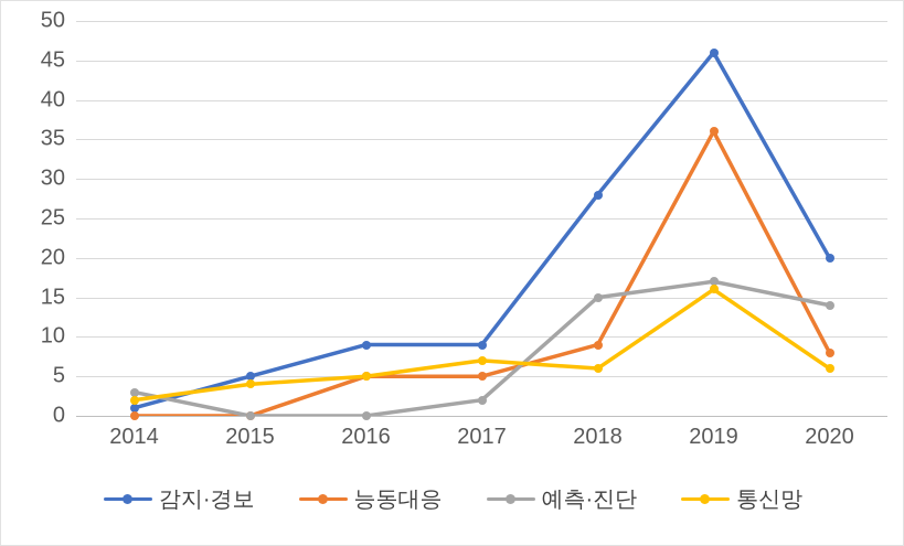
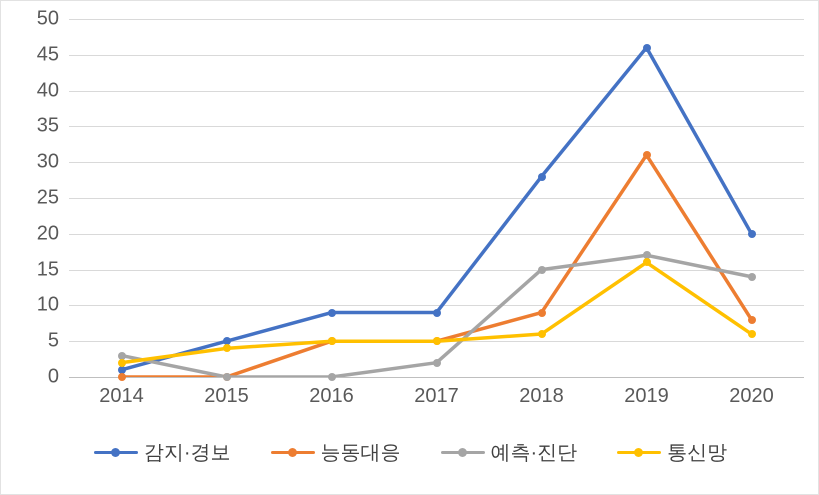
통신망/2017: 7 -> 5
능동대응/2019: 36 -> 31
